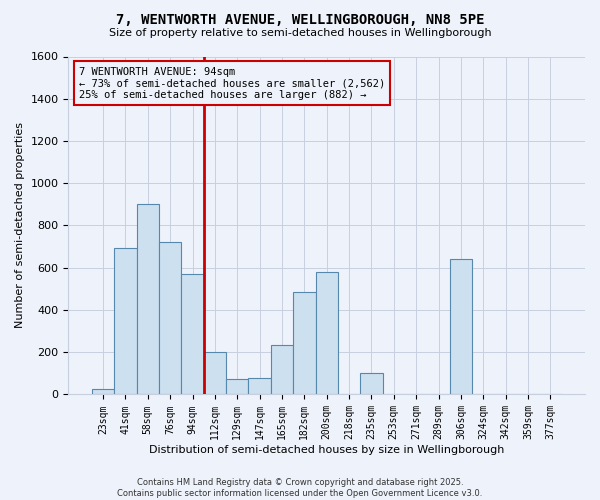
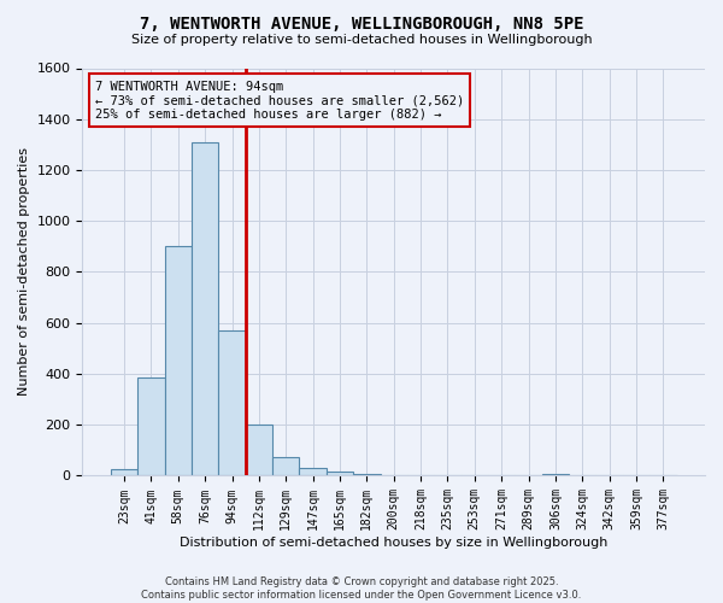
41sqm: 695 -> 385
76sqm: 720 -> 1310
147sqm: 80 -> 30
165sqm: 235 -> 15
182sqm: 485 -> 5
200sqm: 580 -> 2
235sqm: 100 -> 1
306sqm: 640 -> 5
